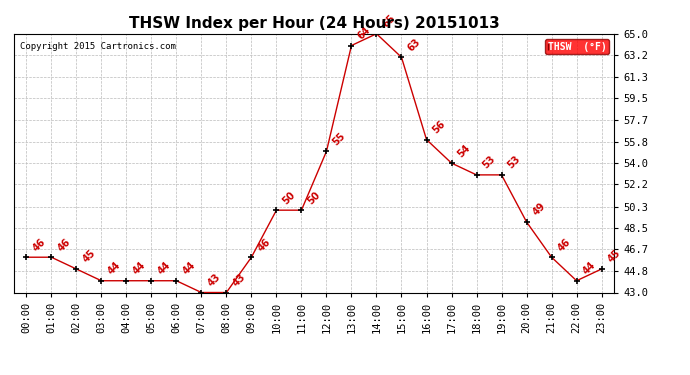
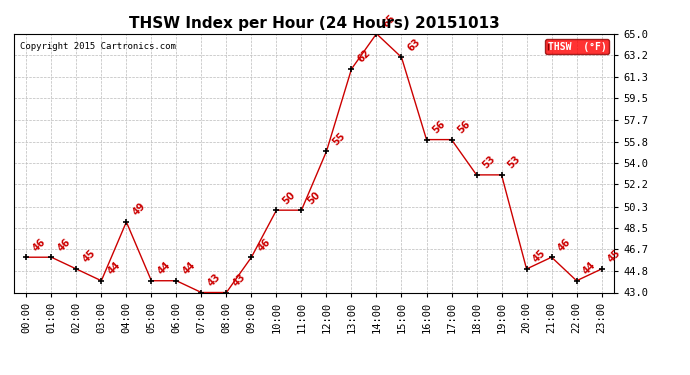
04:00: 44 -> 49
13:00: 64 -> 62
17:00: 54 -> 56
20:00: 49 -> 45
